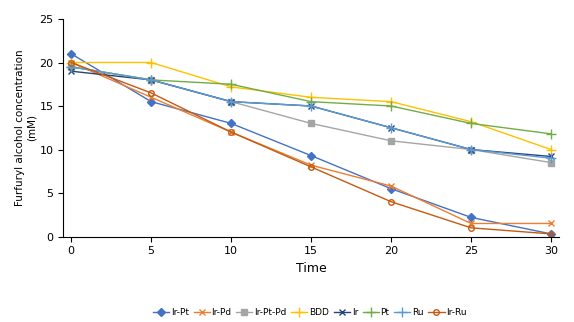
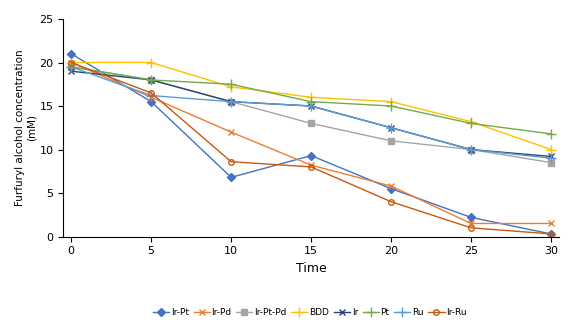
Ru/5: 18.0 -> 16.2
Ir-Pt/10: 13.0 -> 6.8
Ir-Ru/10: 12.0 -> 8.6
